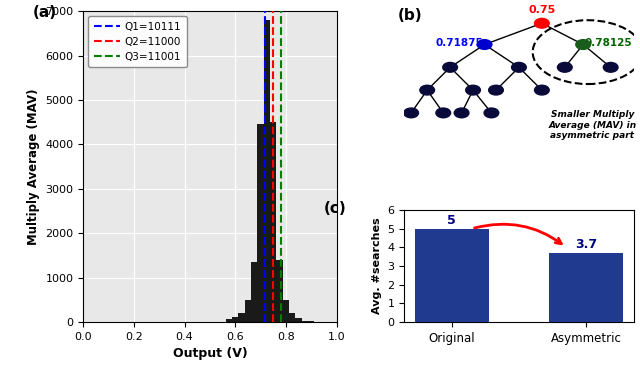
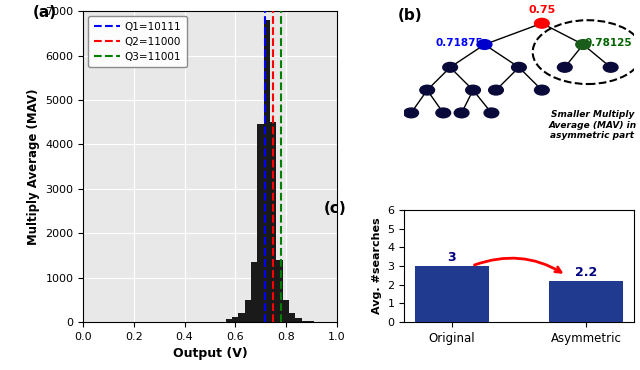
Original: 5 -> 3
Asymmetric: 3.7 -> 2.2
